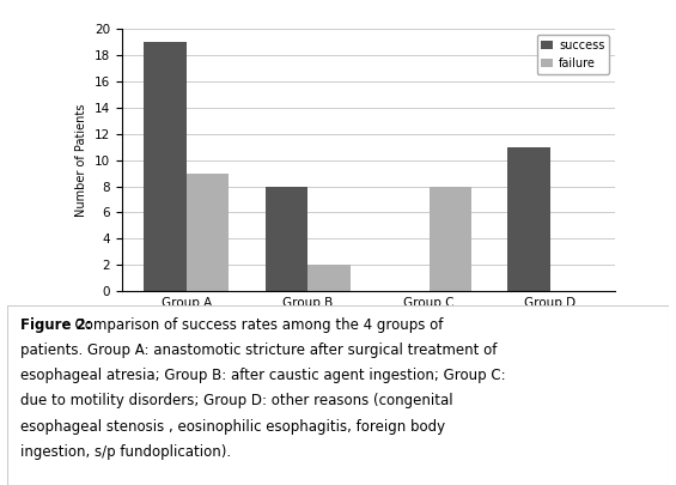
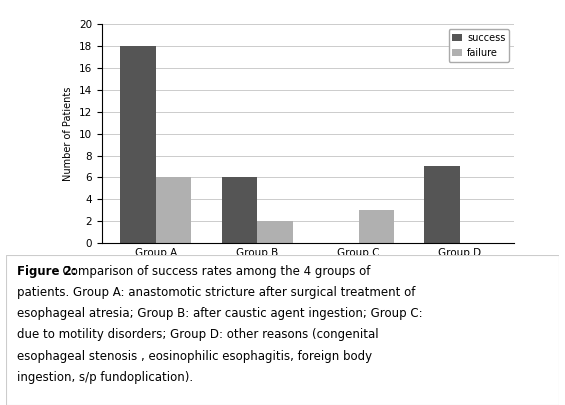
success/Group A: 19 -> 18
failure/Group A: 9 -> 6
success/Group B: 8 -> 6
failure/Group C: 8 -> 3
success/Group D: 11 -> 7
